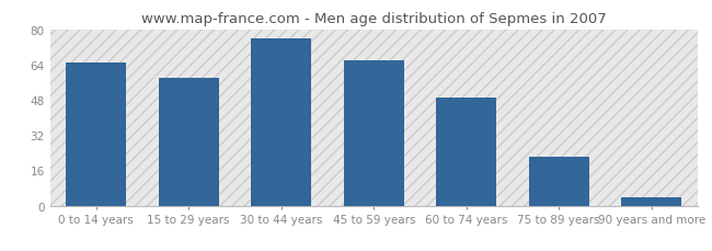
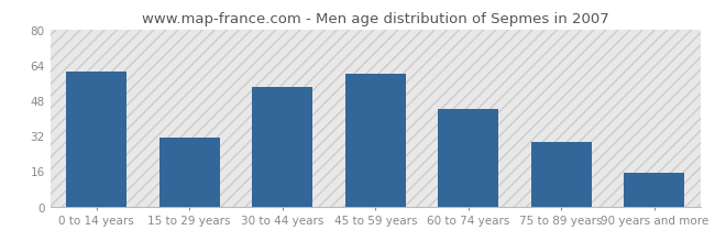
0 to 14 years: 65 -> 61
15 to 29 years: 58 -> 31
30 to 44 years: 76 -> 54
45 to 59 years: 66 -> 60
60 to 74 years: 49 -> 44
75 to 89 years: 22 -> 29
90 years and more: 4 -> 15
